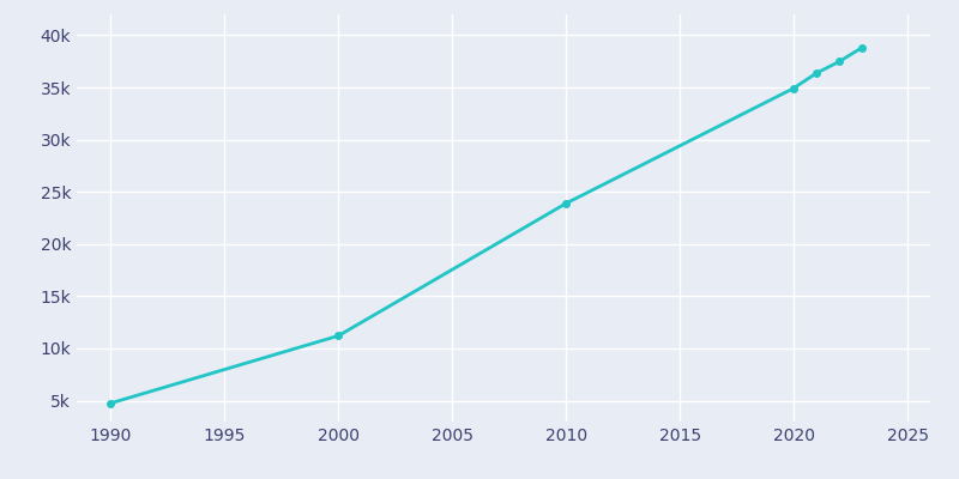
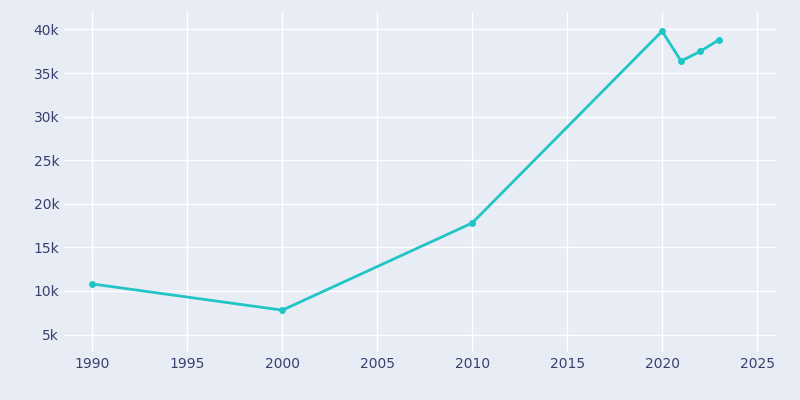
1990: 4.8k -> 10.8k
2000: 11.2k -> 7.8k
2010: 23.9k -> 17.8k
2020: 34.9k -> 39.8k
